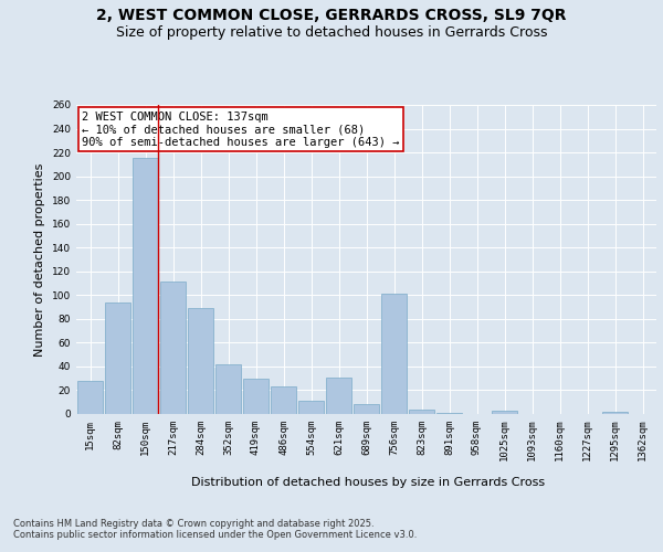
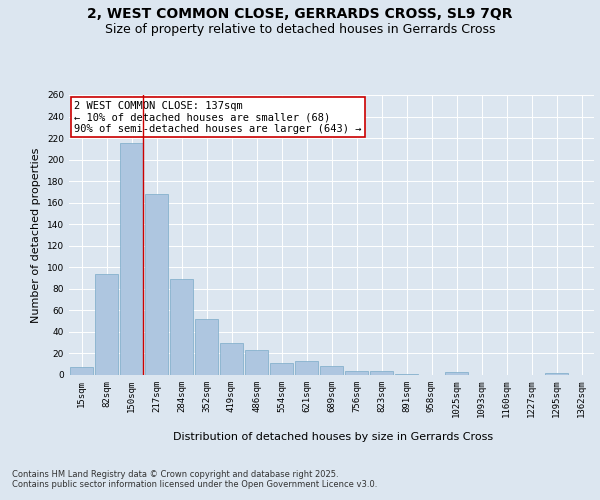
15sqm: 28 -> 7
217sqm: 111 -> 168
352sqm: 42 -> 52
621sqm: 31 -> 13
756sqm: 101 -> 4
